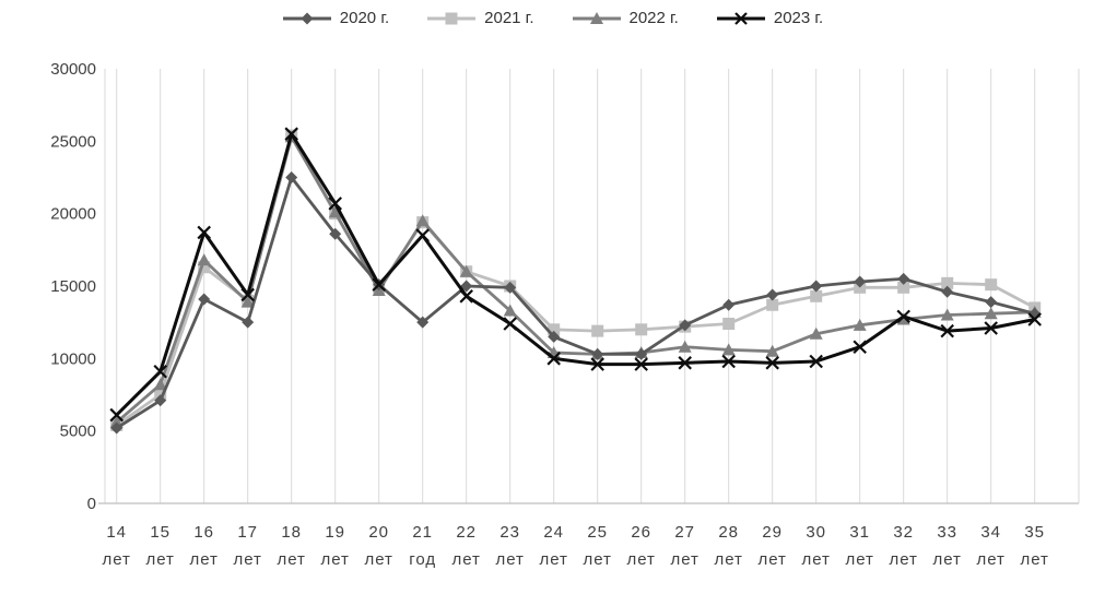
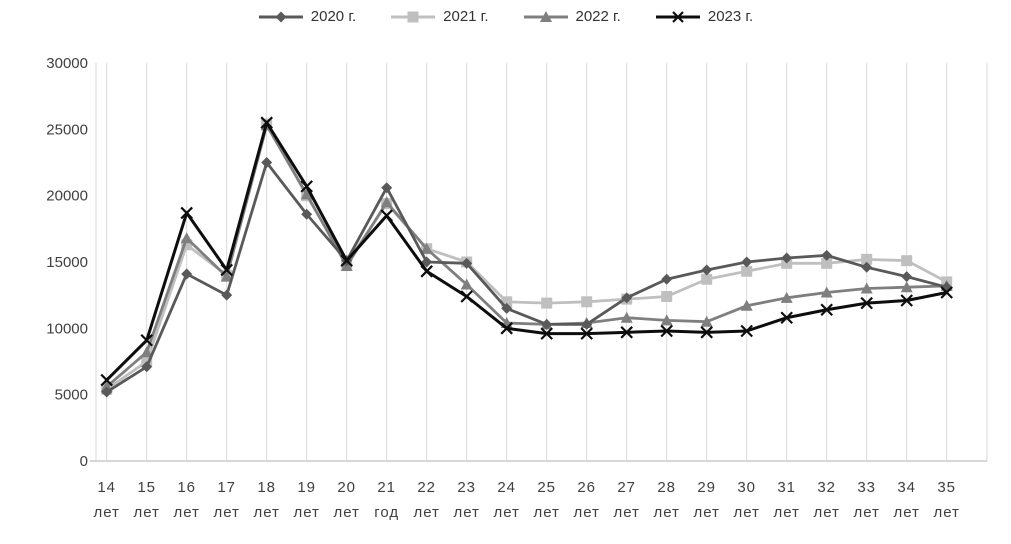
2020 г./21 год: 12500 -> 20600
2023 г./32 лет: 12900 -> 11400
